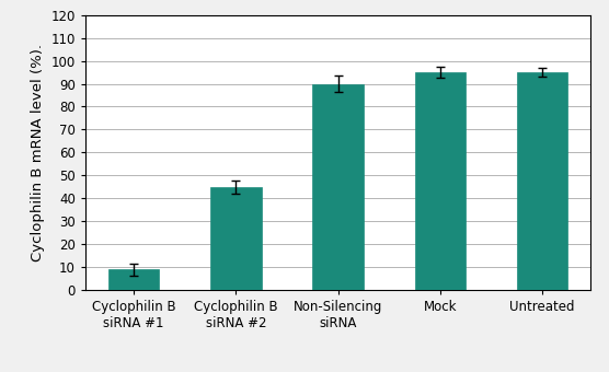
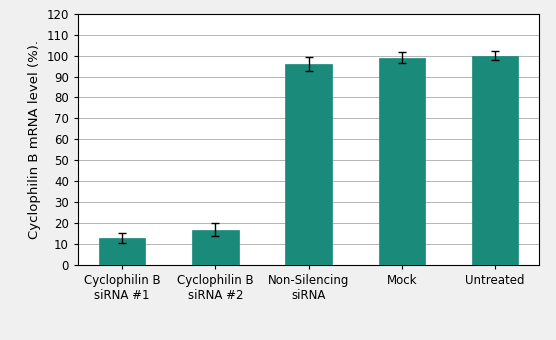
Cyclophilin B siRNA #1: 9 -> 13
Cyclophilin B siRNA #2: 45 -> 17
Non-Silencing siRNA: 90 -> 96
Mock: 95 -> 99
Untreated: 95 -> 100
